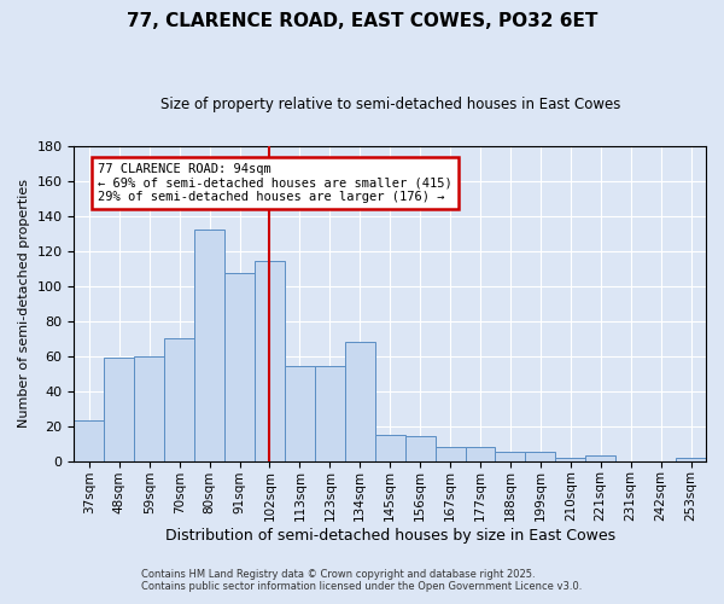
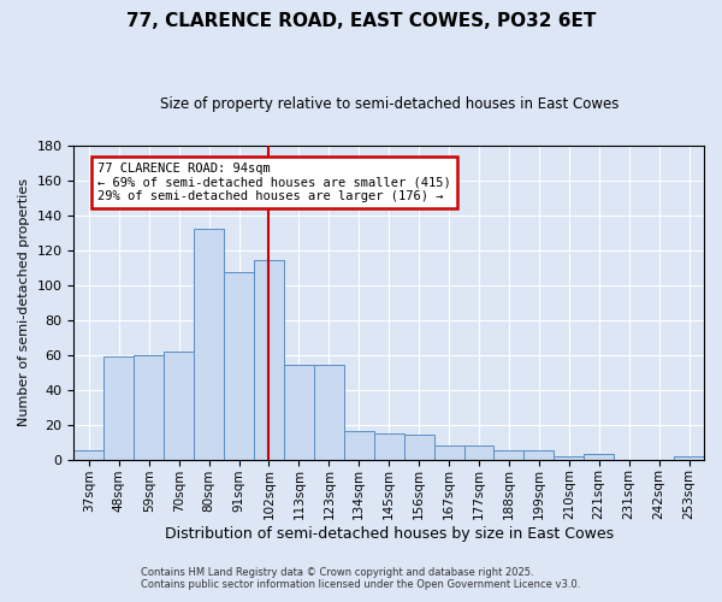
37sqm: 23 -> 5
70sqm: 70 -> 62
134sqm: 68 -> 16
